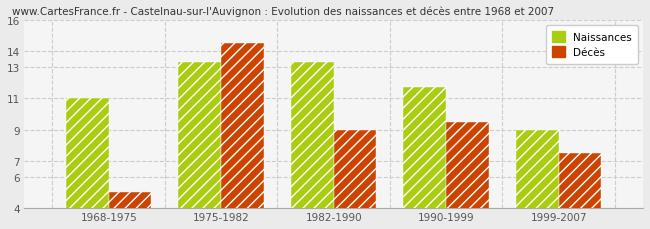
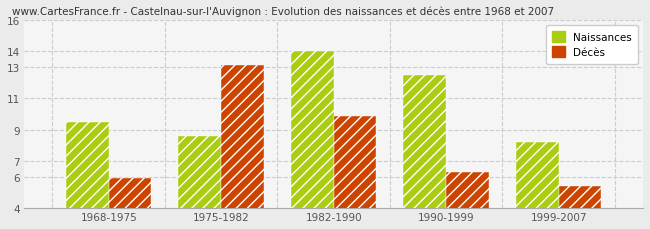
Naissances/1968-1975: 11.0 -> 9.5
Décès/1968-1975: 5.0 -> 5.9
Naissances/1975-1982: 13.3 -> 8.6
Décès/1975-1982: 14.5 -> 13.1
Naissances/1982-1990: 13.3 -> 14.0
Décès/1982-1990: 9.0 -> 9.9
Naissances/1990-1999: 11.7 -> 12.5
Décès/1990-1999: 9.5 -> 6.3
Naissances/1999-2007: 9.0 -> 8.2
Décès/1999-2007: 7.5 -> 5.4
